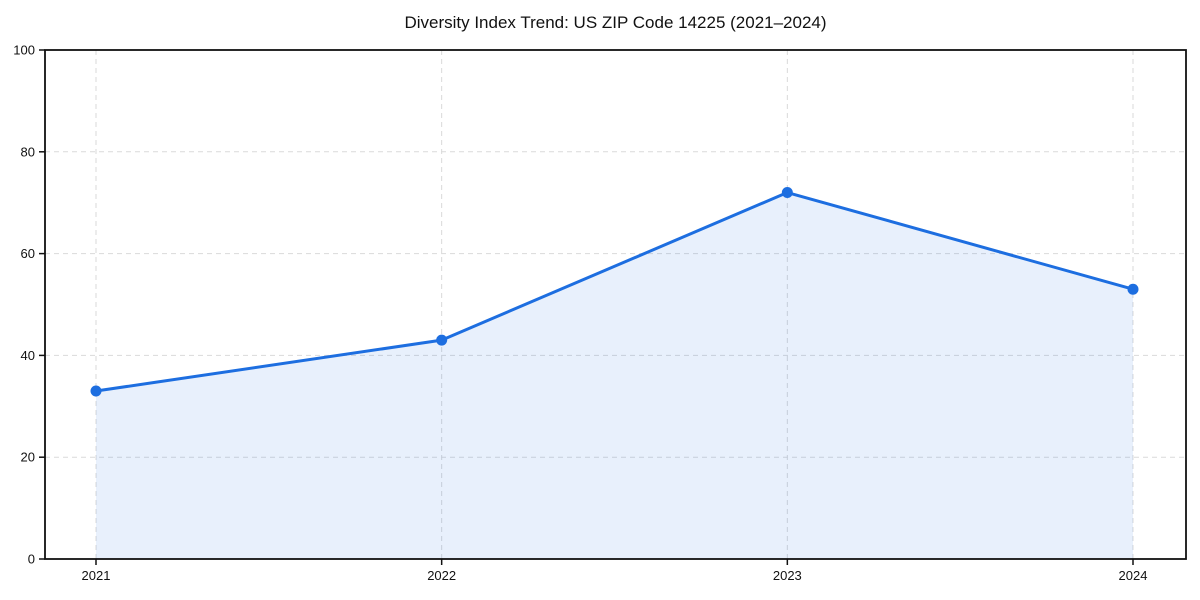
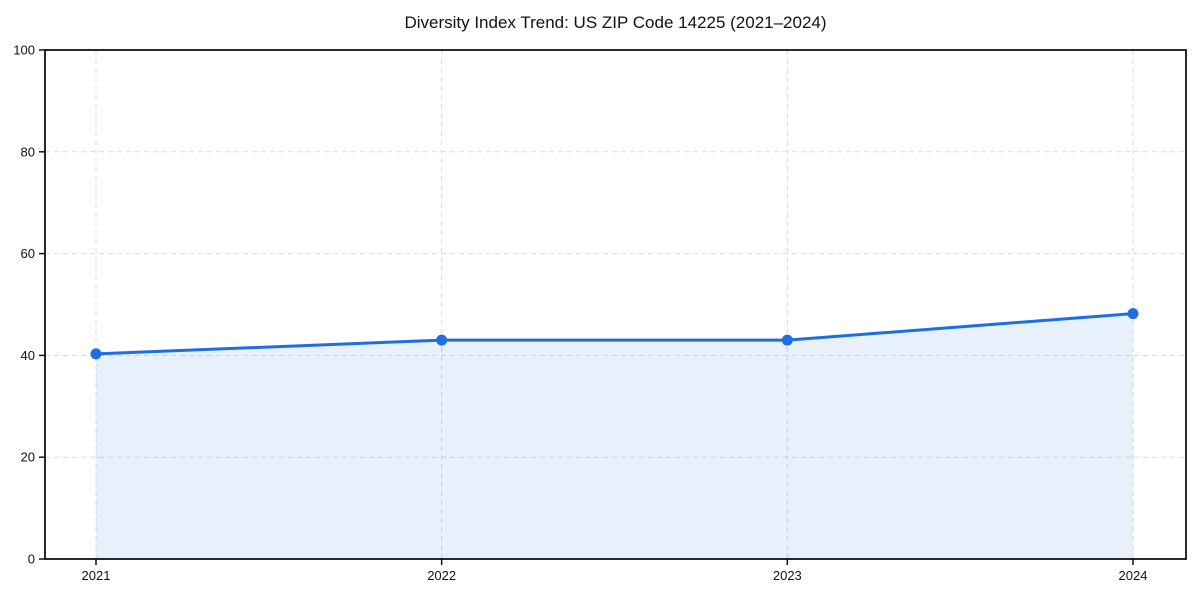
2021: 33 -> 40
2023: 72 -> 43
2024: 53 -> 48
